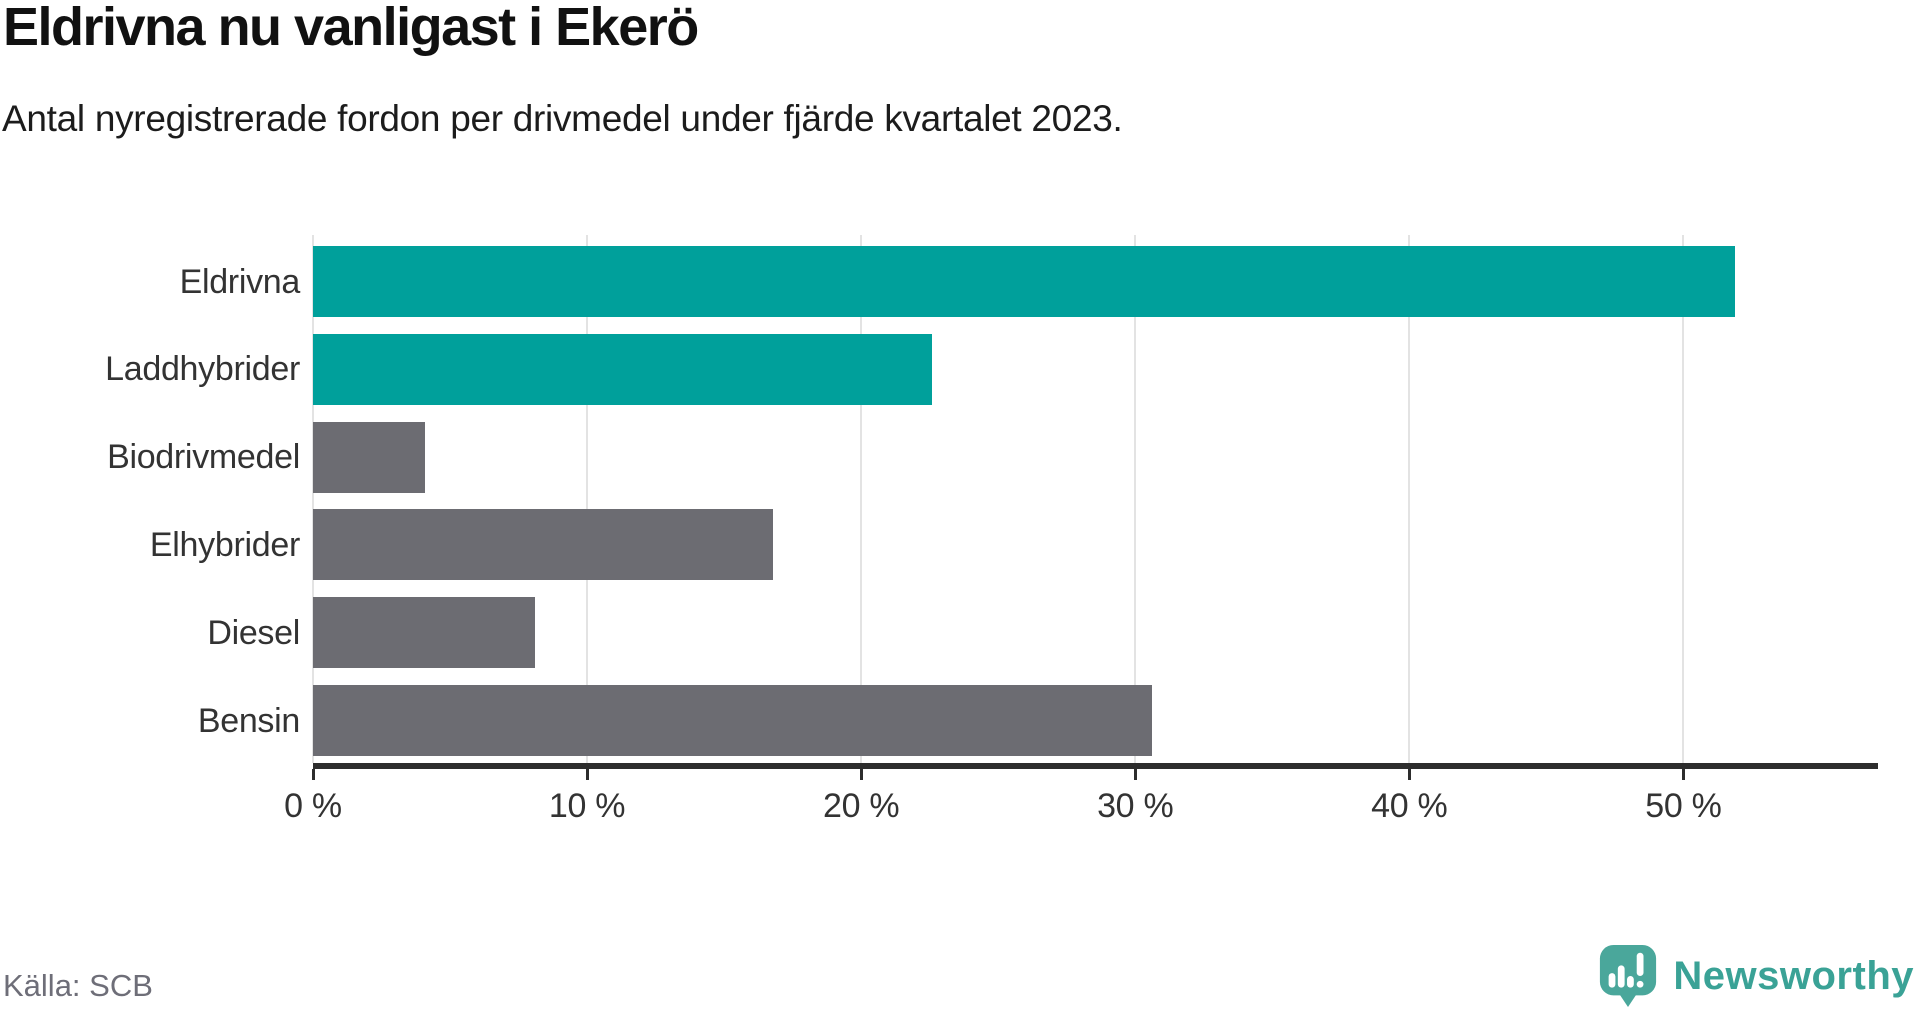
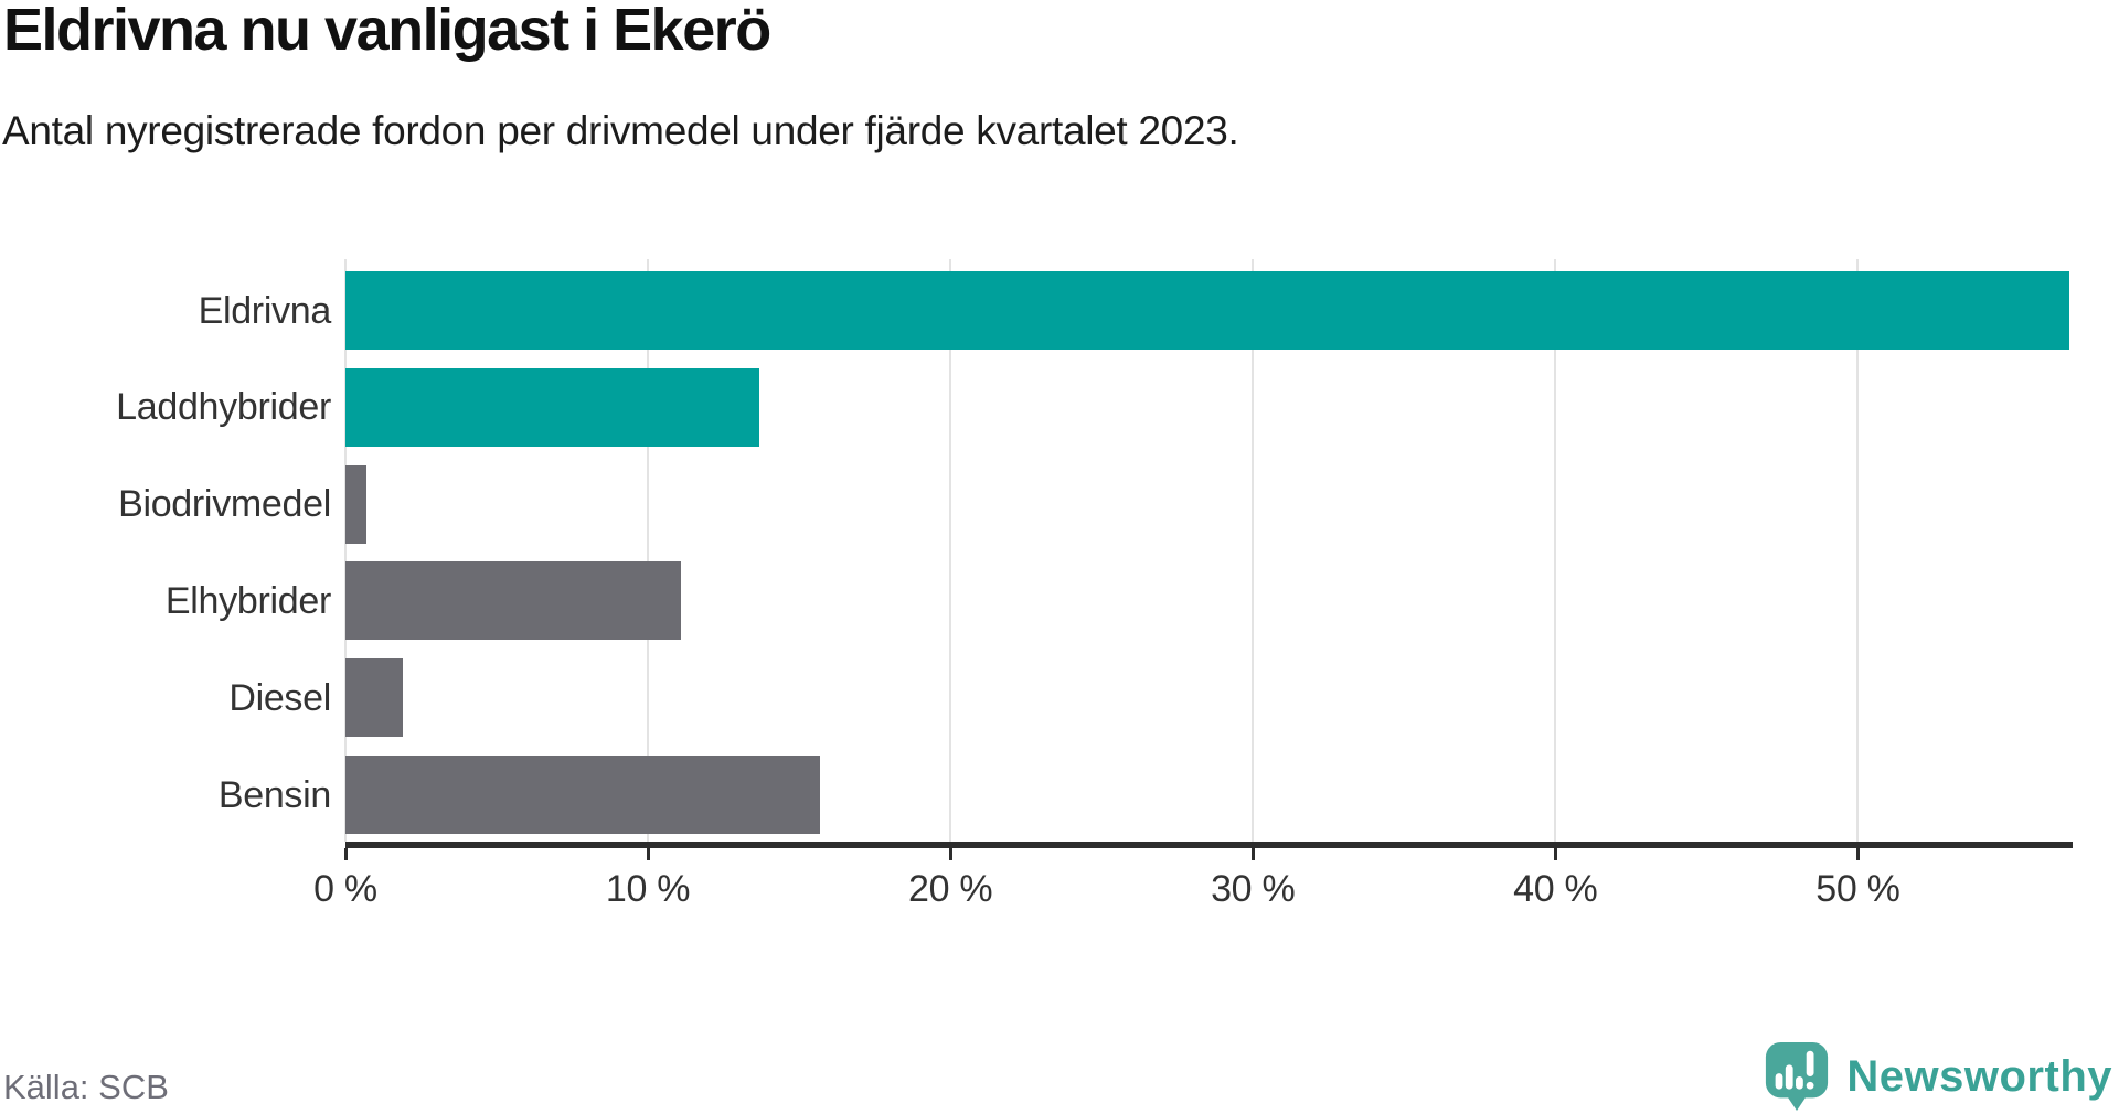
Eldrivna: 51.9% -> 57.0%
Laddhybrider: 22.6% -> 13.7%
Biodrivmedel: 4.1% -> 0.7%
Elhybrider: 16.8% -> 11.1%
Diesel: 8.1% -> 1.9%
Bensin: 30.6% -> 15.7%
